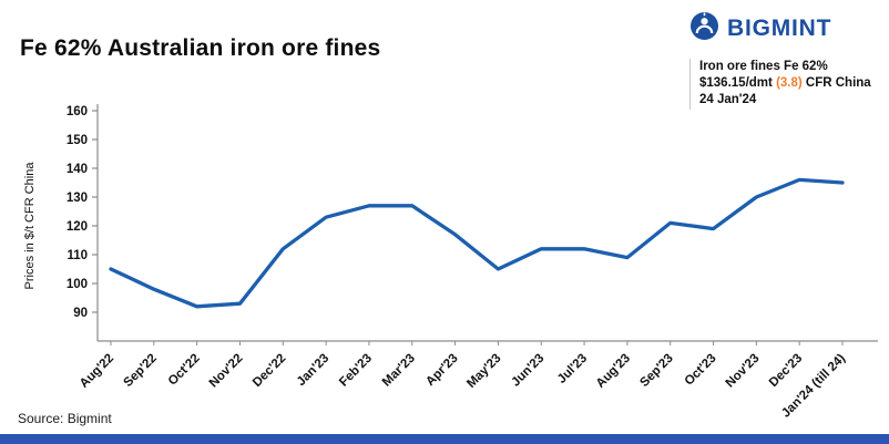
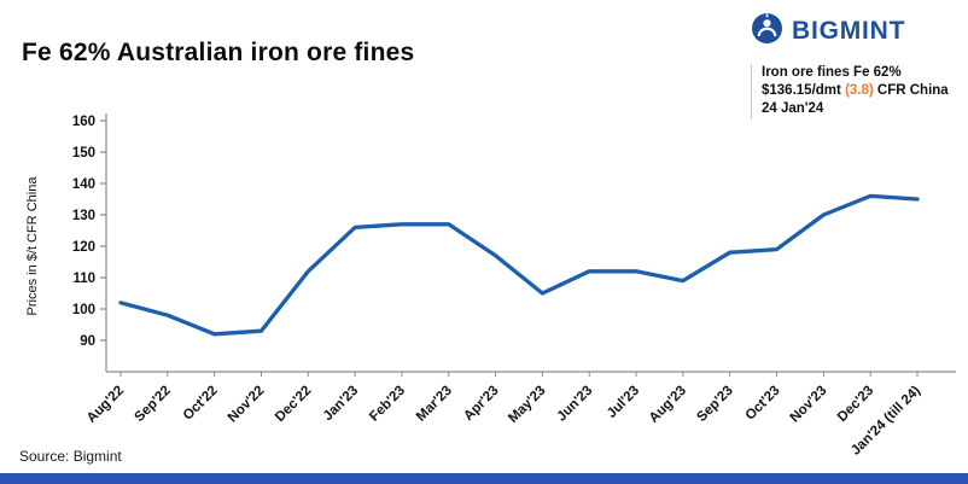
Aug'22: 105 -> 102
Jan'23: 123 -> 126
Sep'23: 121 -> 118
